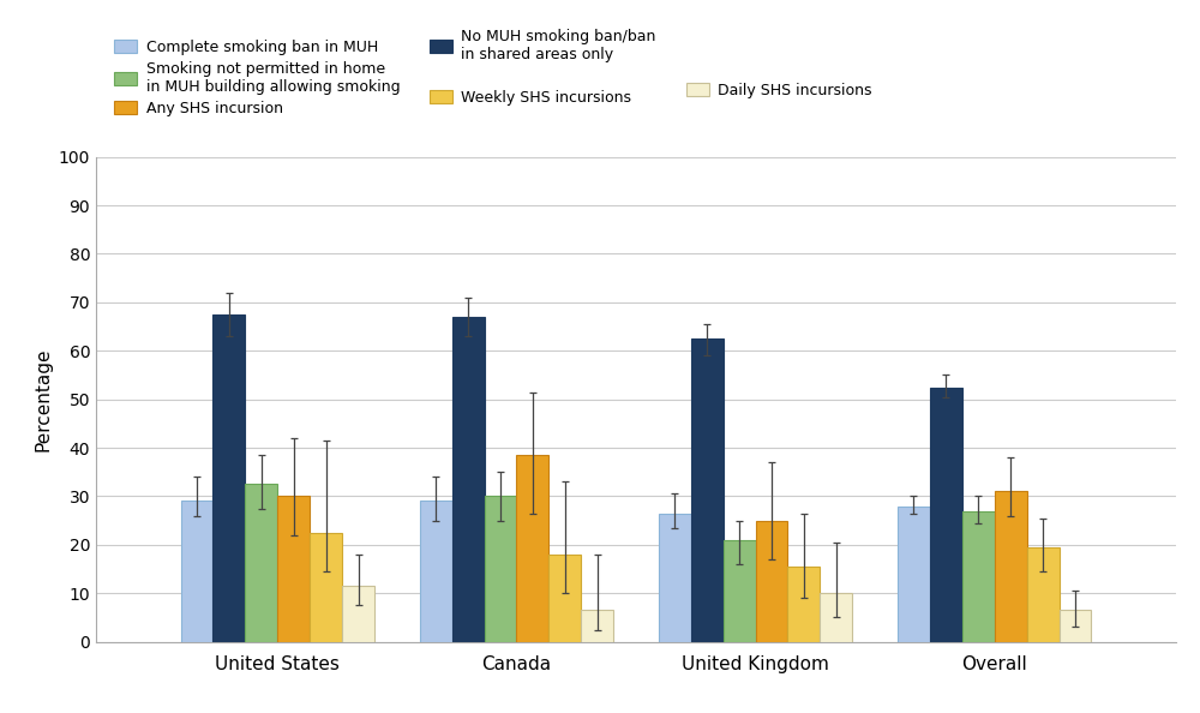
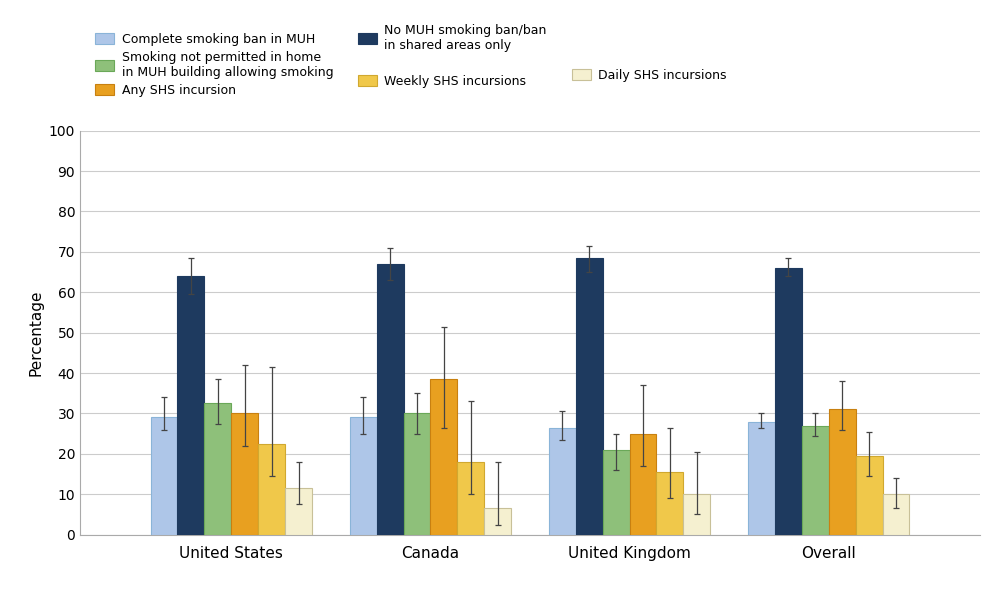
No MUH smoking ban/ban in shared areas only/United States: 67.5 -> 64.0
No MUH smoking ban/ban in shared areas only/United Kingdom: 62.5 -> 68.5
No MUH smoking ban/ban in shared areas only/Overall: 52.5 -> 66.0
Daily SHS incursions/Overall: 6.5 -> 10.0
